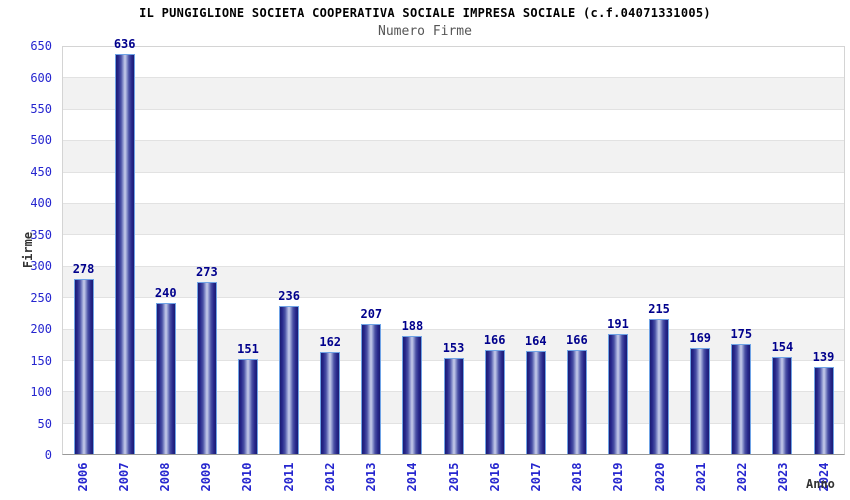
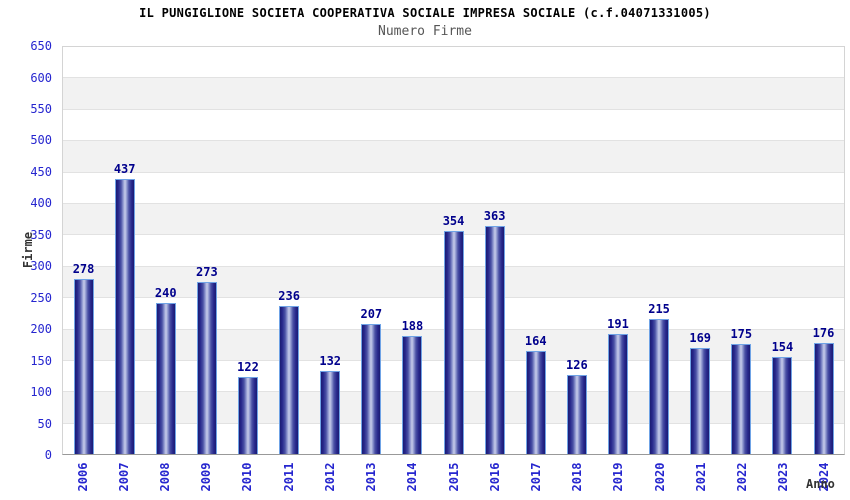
2007: 636 -> 437
2010: 151 -> 122
2012: 162 -> 132
2015: 153 -> 354
2016: 166 -> 363
2018: 166 -> 126
2024: 139 -> 176
